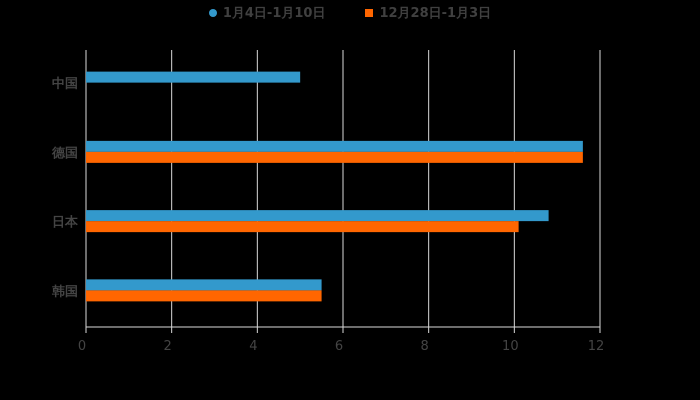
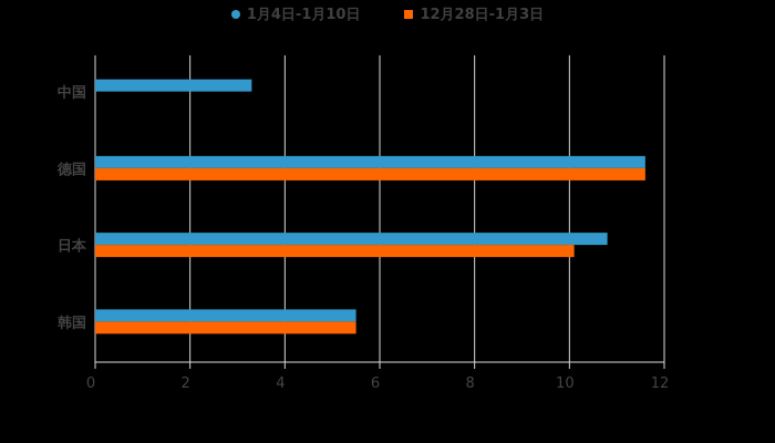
1月4日-1月10日/中国: 5.0 -> 3.3
